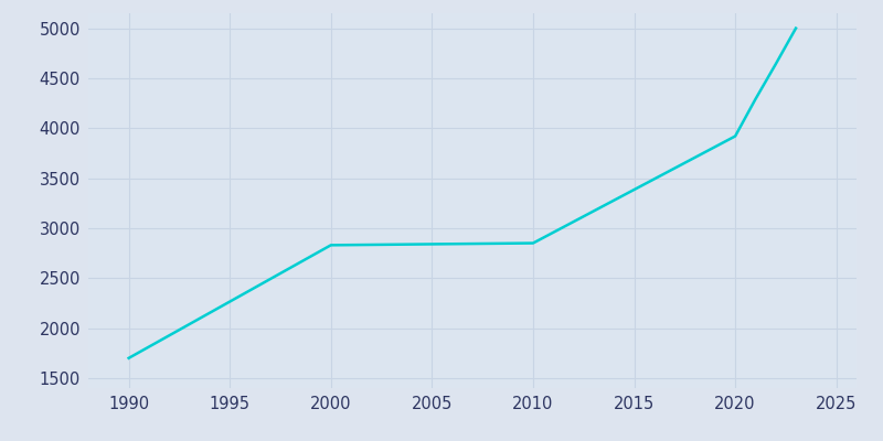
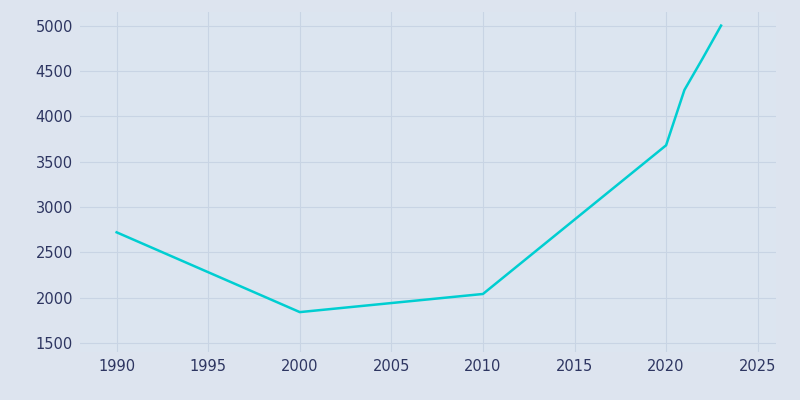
1990: 1700 -> 2720
2000: 2830 -> 1840
2010: 2850 -> 2040
2020: 3920 -> 3680
